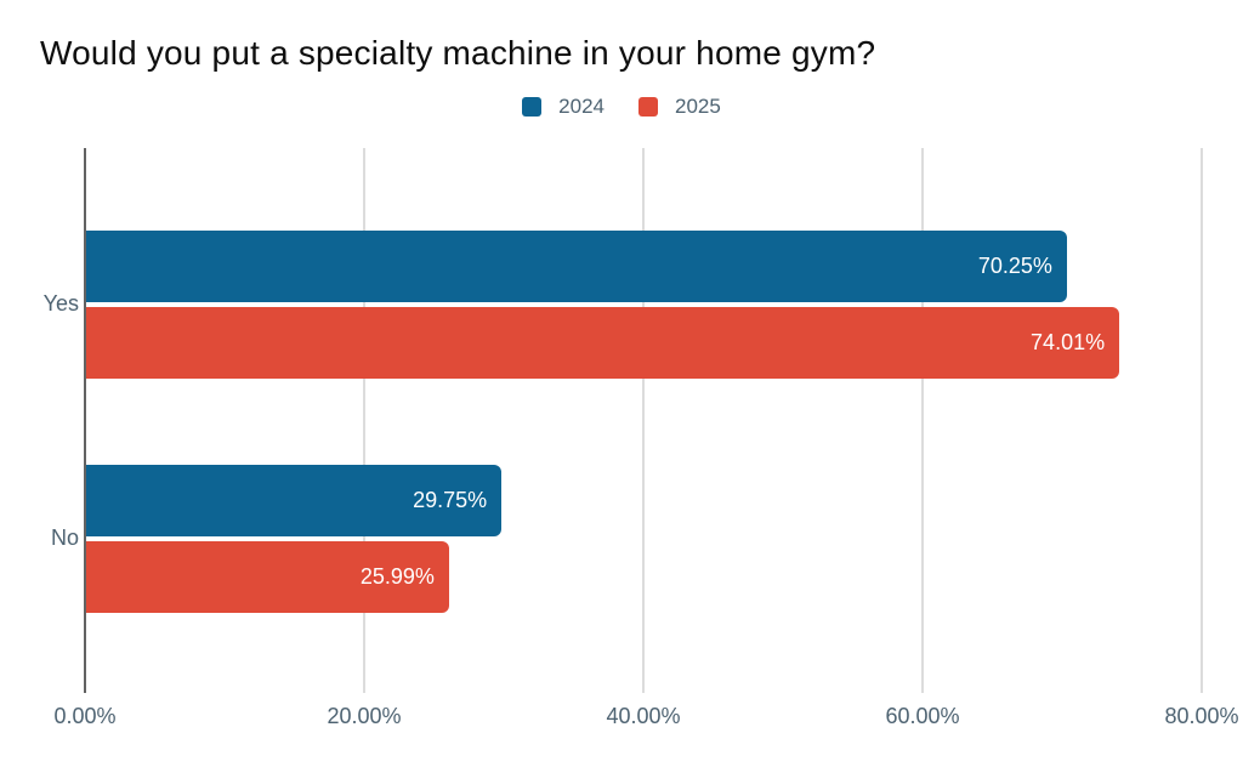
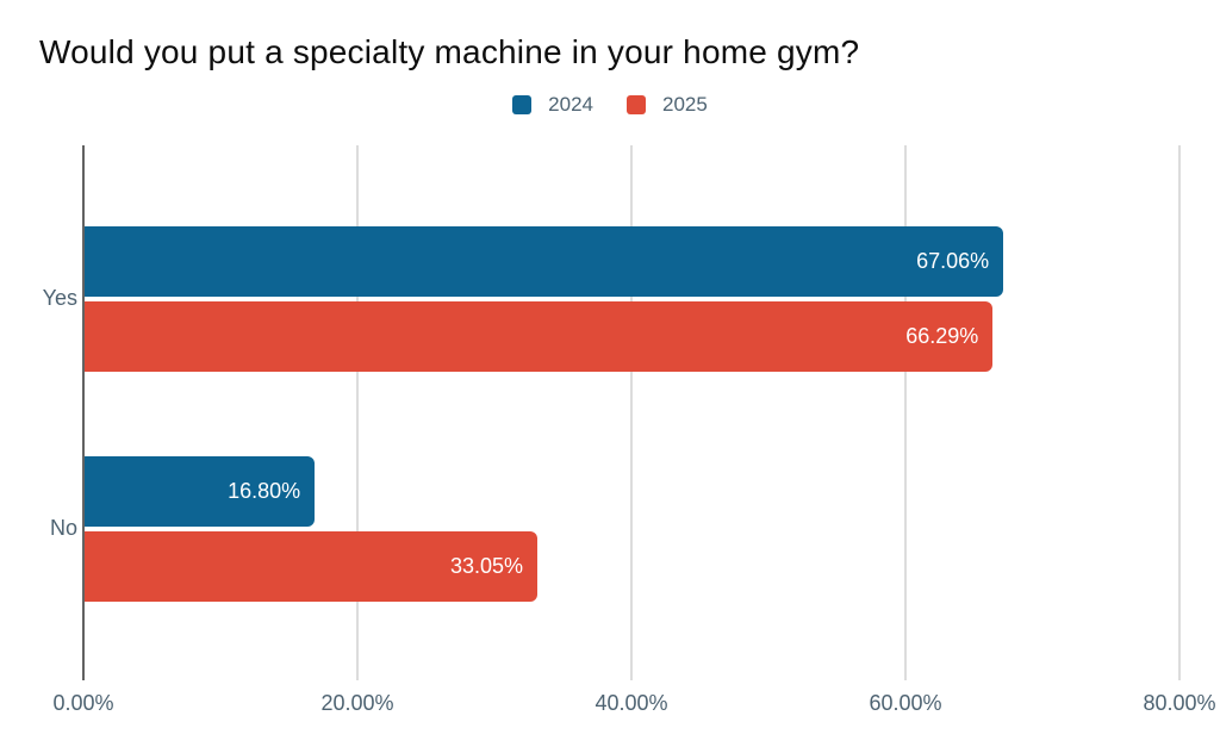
2024/Yes: 70.25% -> 67.06%
2025/Yes: 74.01% -> 66.29%
2024/No: 29.75% -> 16.80%
2025/No: 25.99% -> 33.05%
